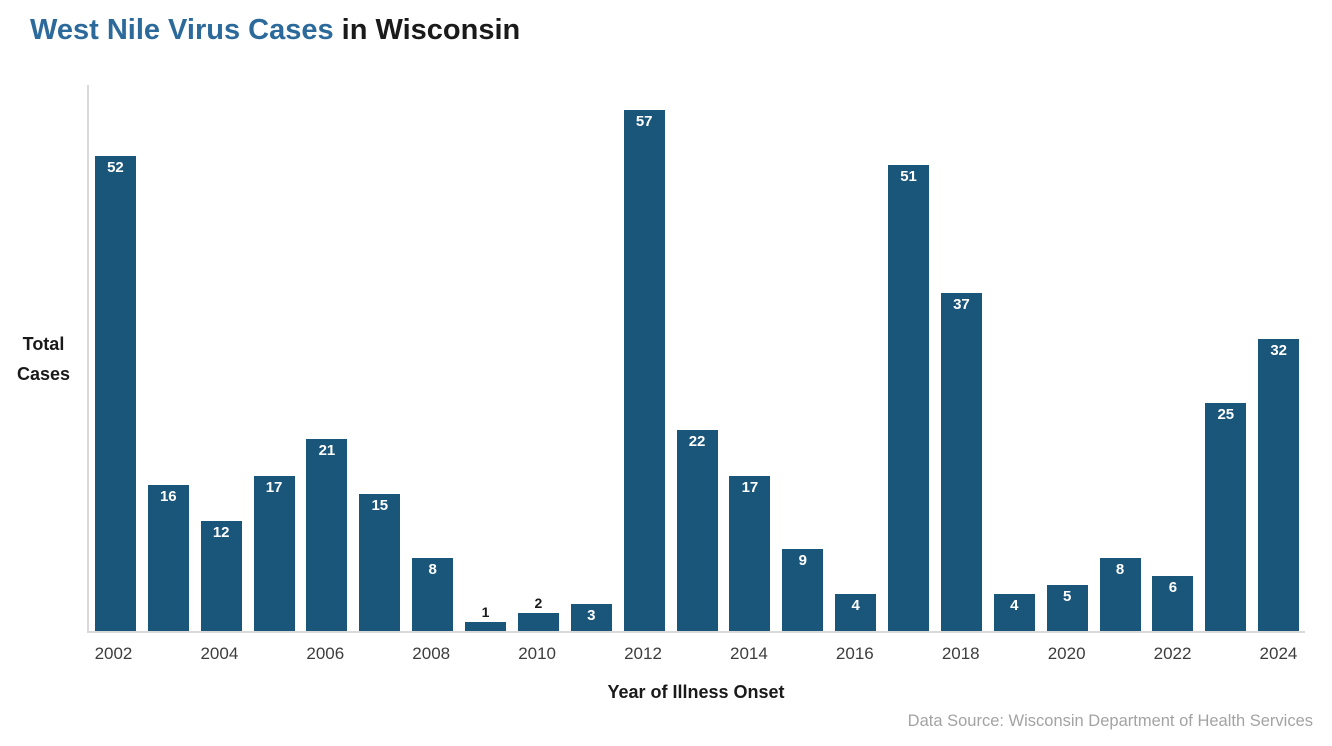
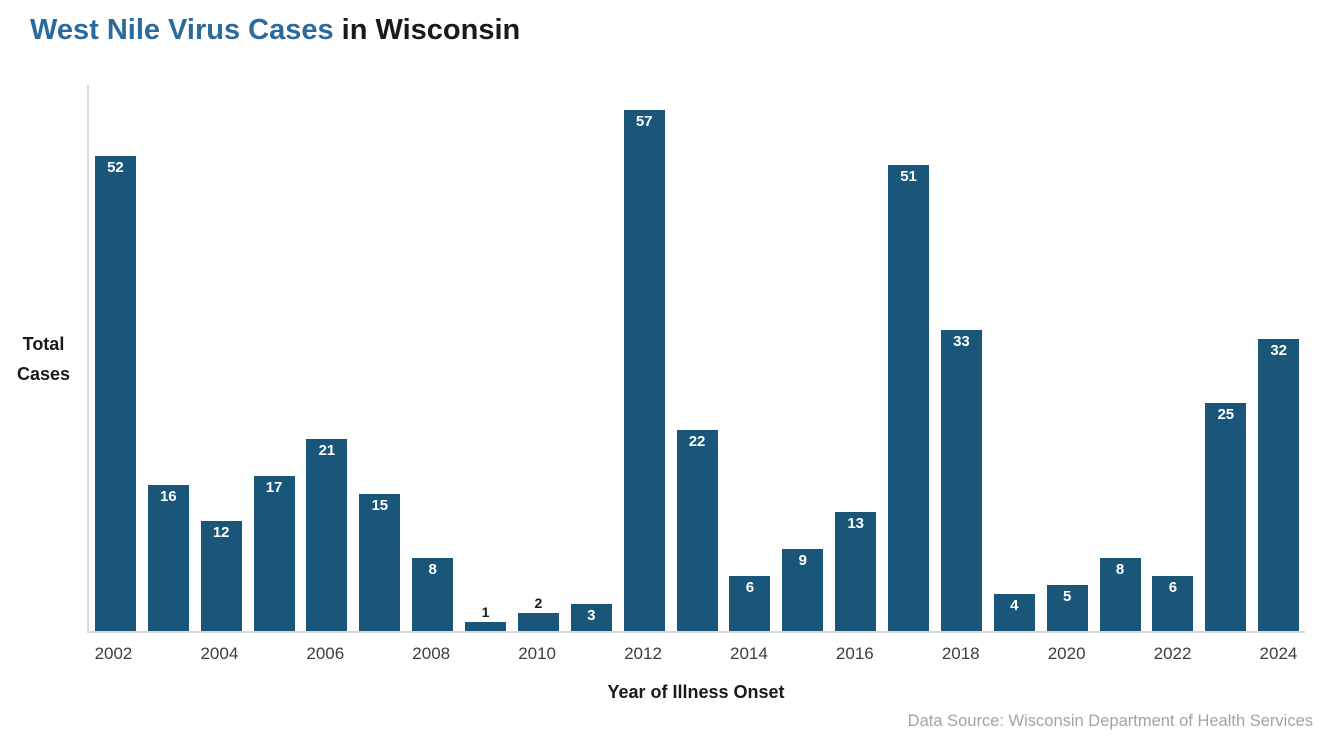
2014: 17 -> 6
2016: 4 -> 13
2018: 37 -> 33
